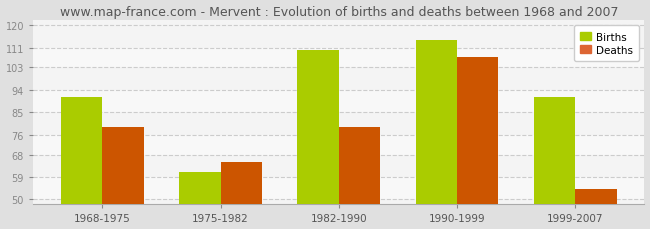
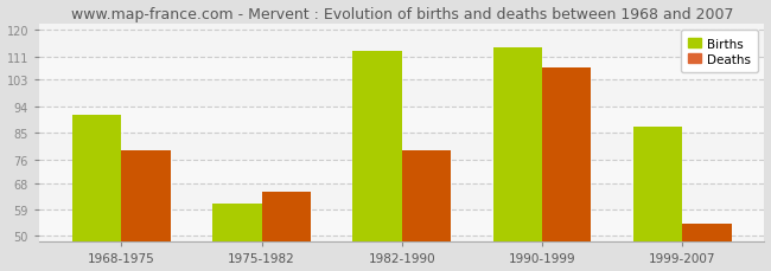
Births/1982-1990: 110 -> 113
Births/1999-2007: 91 -> 87
